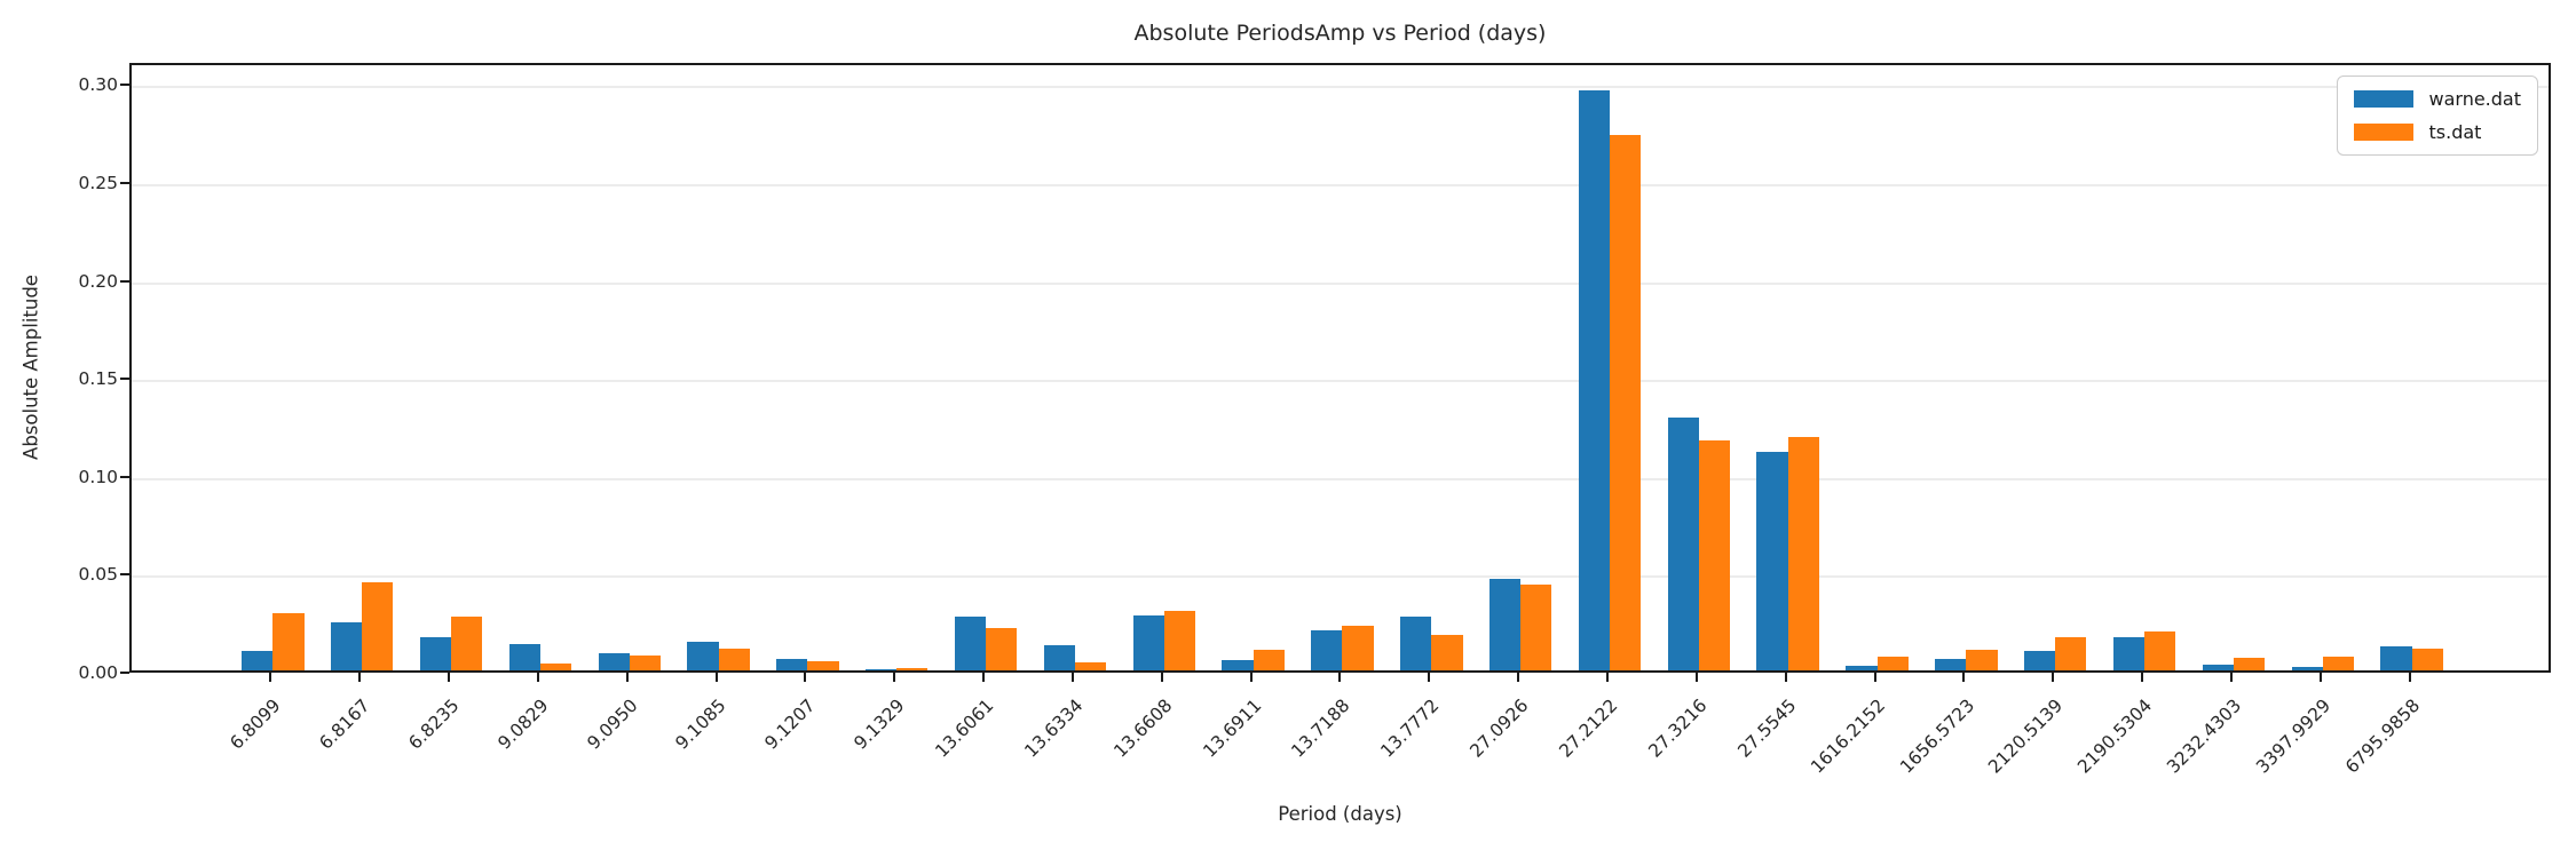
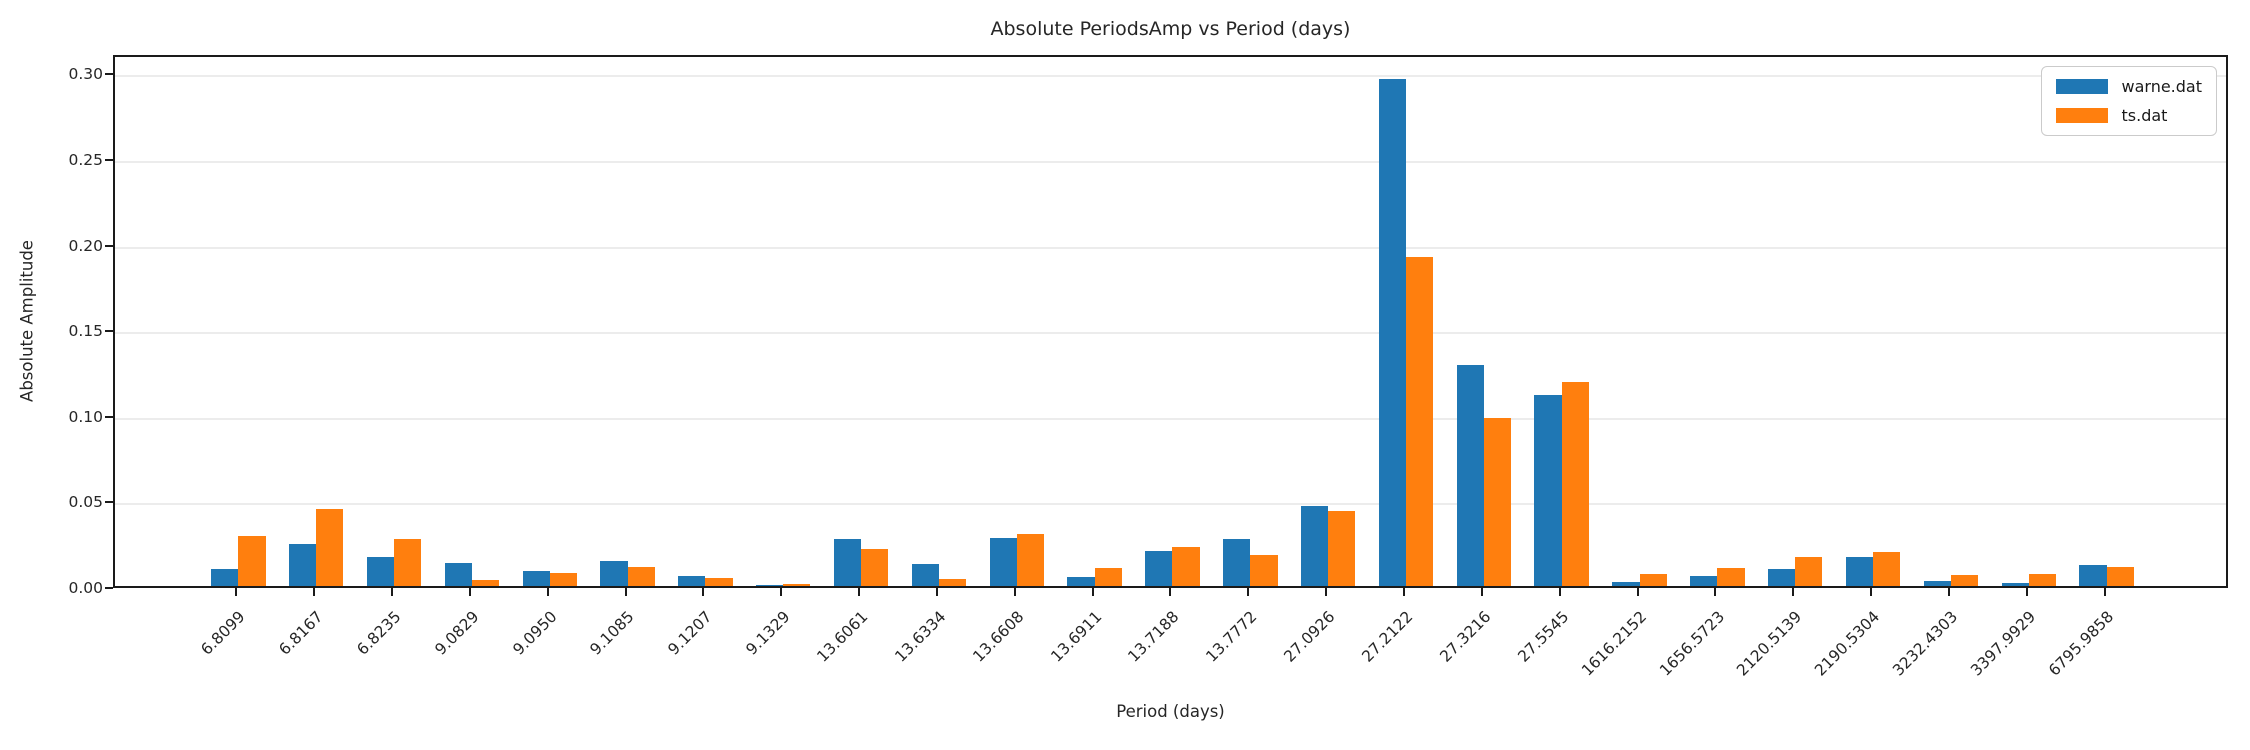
ts.dat/27.2122: 0.273 -> 0.192
ts.dat/27.3216: 0.117 -> 0.098
